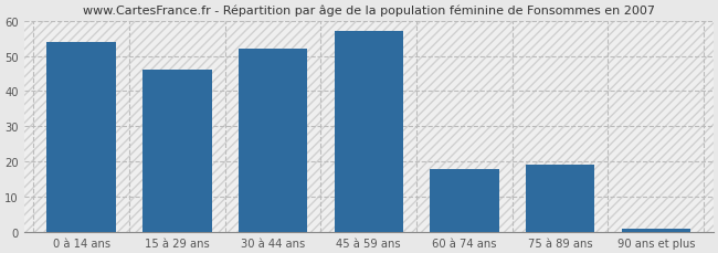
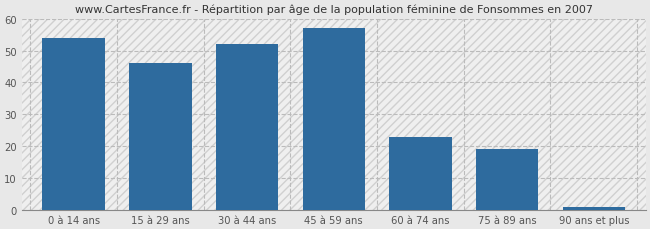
60 à 74 ans: 18 -> 23
